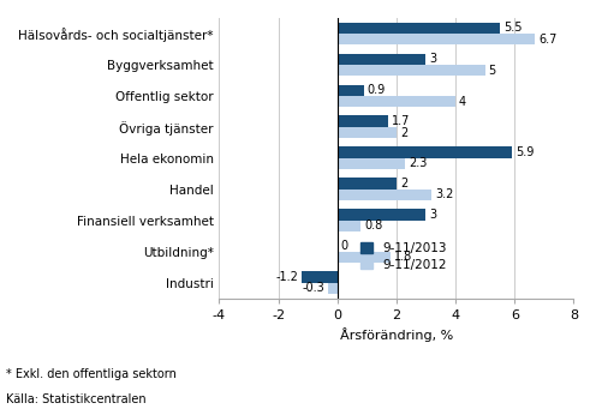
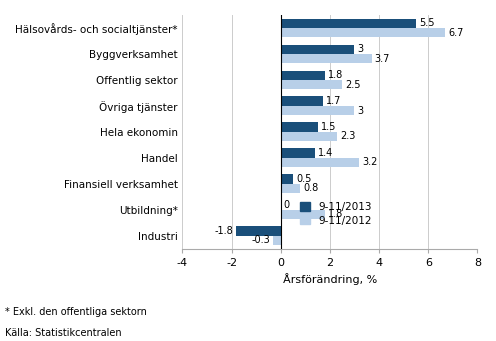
9-11/2012/Byggverksamhet: 5 -> 3.7
9-11/2013/Offentlig sektor: 0.9 -> 1.8
9-11/2012/Offentlig sektor: 4 -> 2.5
9-11/2012/Övriga tjänster: 2 -> 3
9-11/2013/Hela ekonomin: 5.9 -> 1.5
9-11/2013/Handel: 2 -> 1.4
9-11/2013/Finansiell verksamhet: 3 -> 0.5
9-11/2013/Industri: -1.2 -> -1.8
